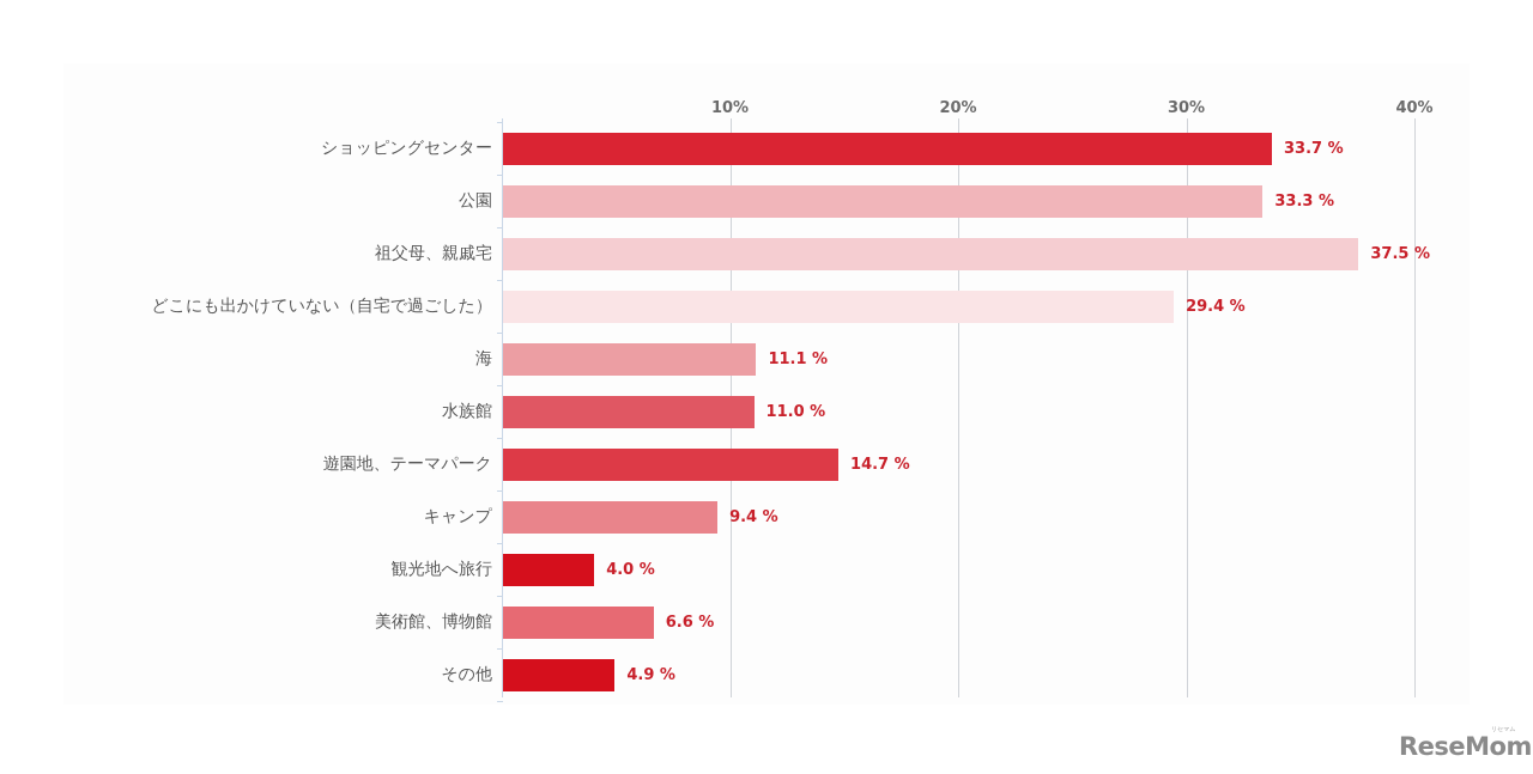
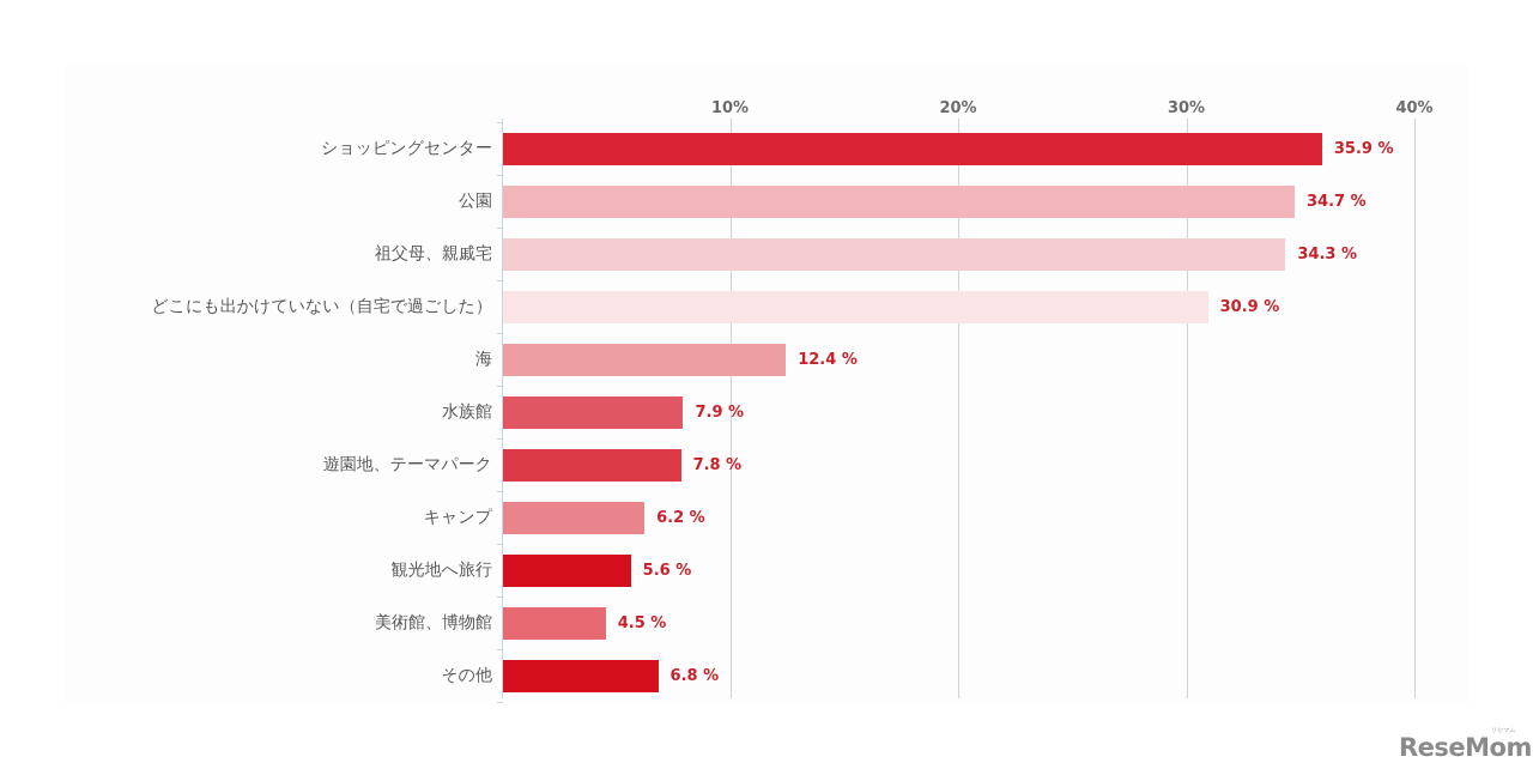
ショッピングセンター: 33.7 -> 35.9
公園: 33.3 -> 34.7
祖父母、親戚宅: 37.5 -> 34.3
どこにも出かけていない（自宅で過ごした）: 29.4 -> 30.9
海: 11.1 -> 12.4
水族館: 11.0 -> 7.9
遊園地、テーマパーク: 14.7 -> 7.8
キャンプ: 9.4 -> 6.2
観光地へ旅行: 4.0 -> 5.6
美術館、博物館: 6.6 -> 4.5
その他: 4.9 -> 6.8
